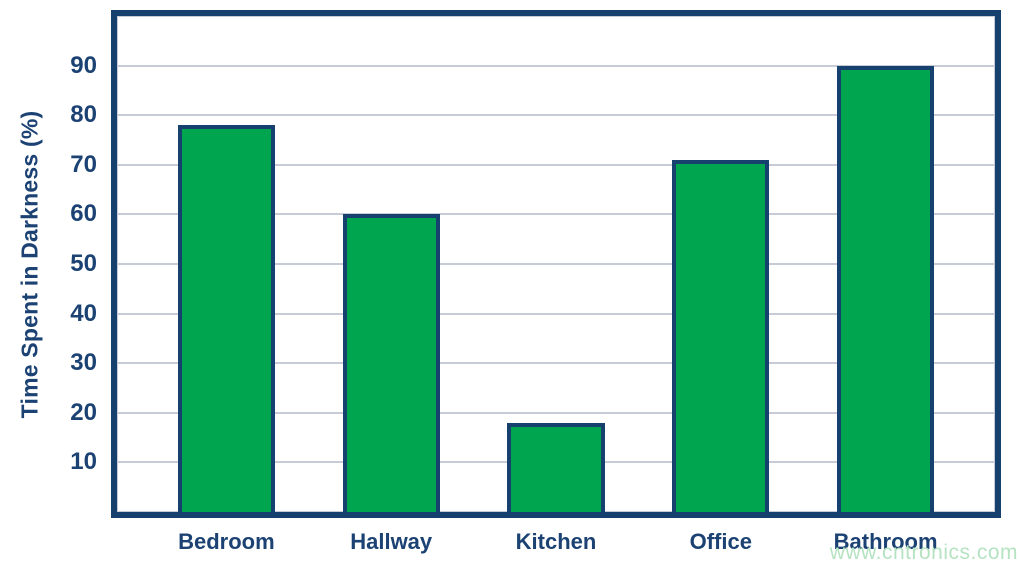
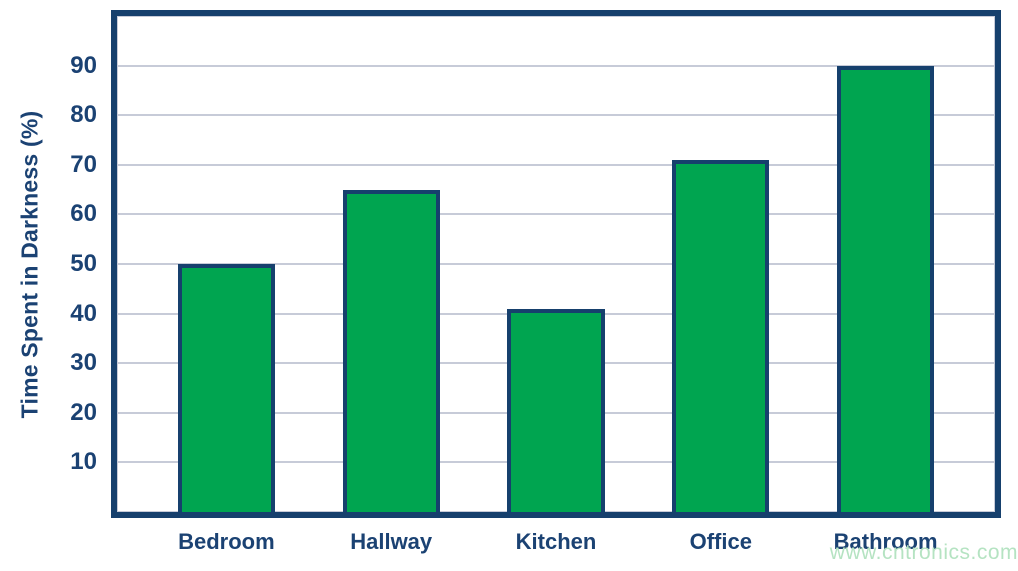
Bedroom: 78 -> 50
Hallway: 60 -> 65
Kitchen: 18 -> 41
